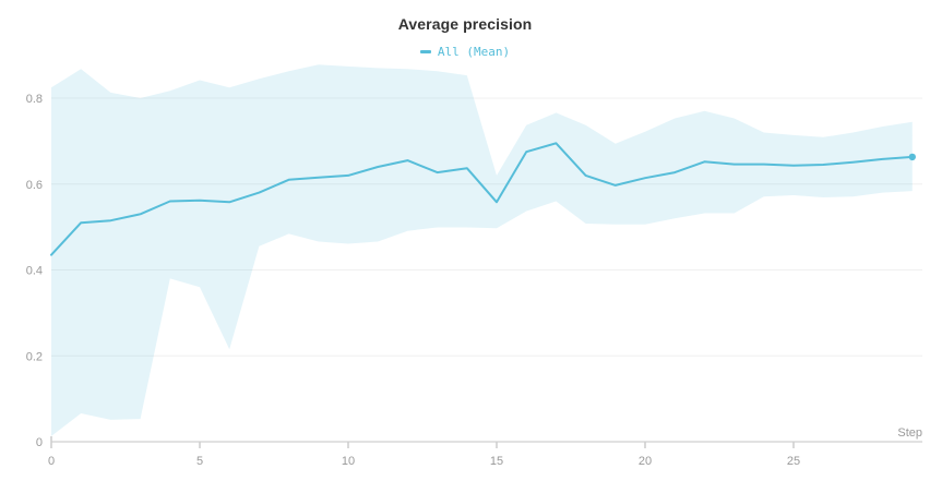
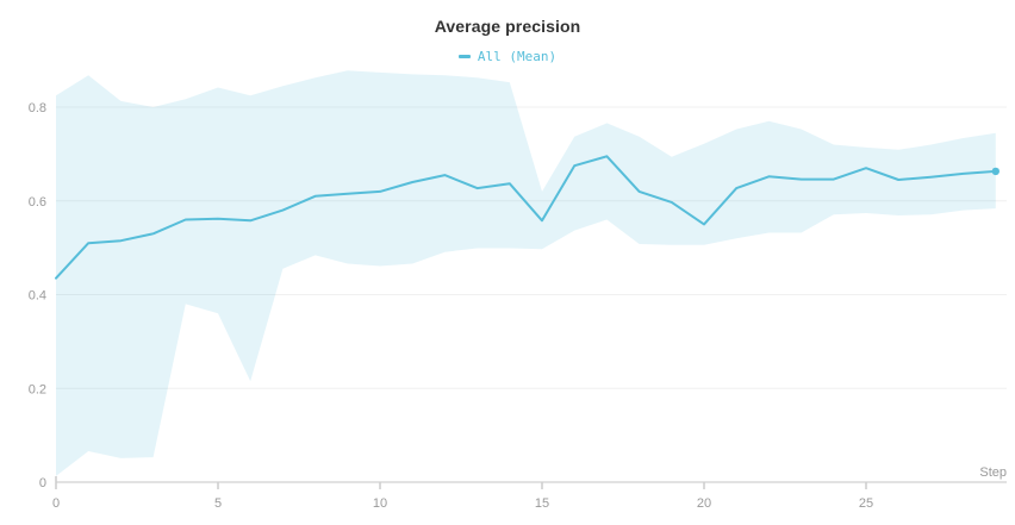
20: 0.61 -> 0.55
25: 0.64 -> 0.67
